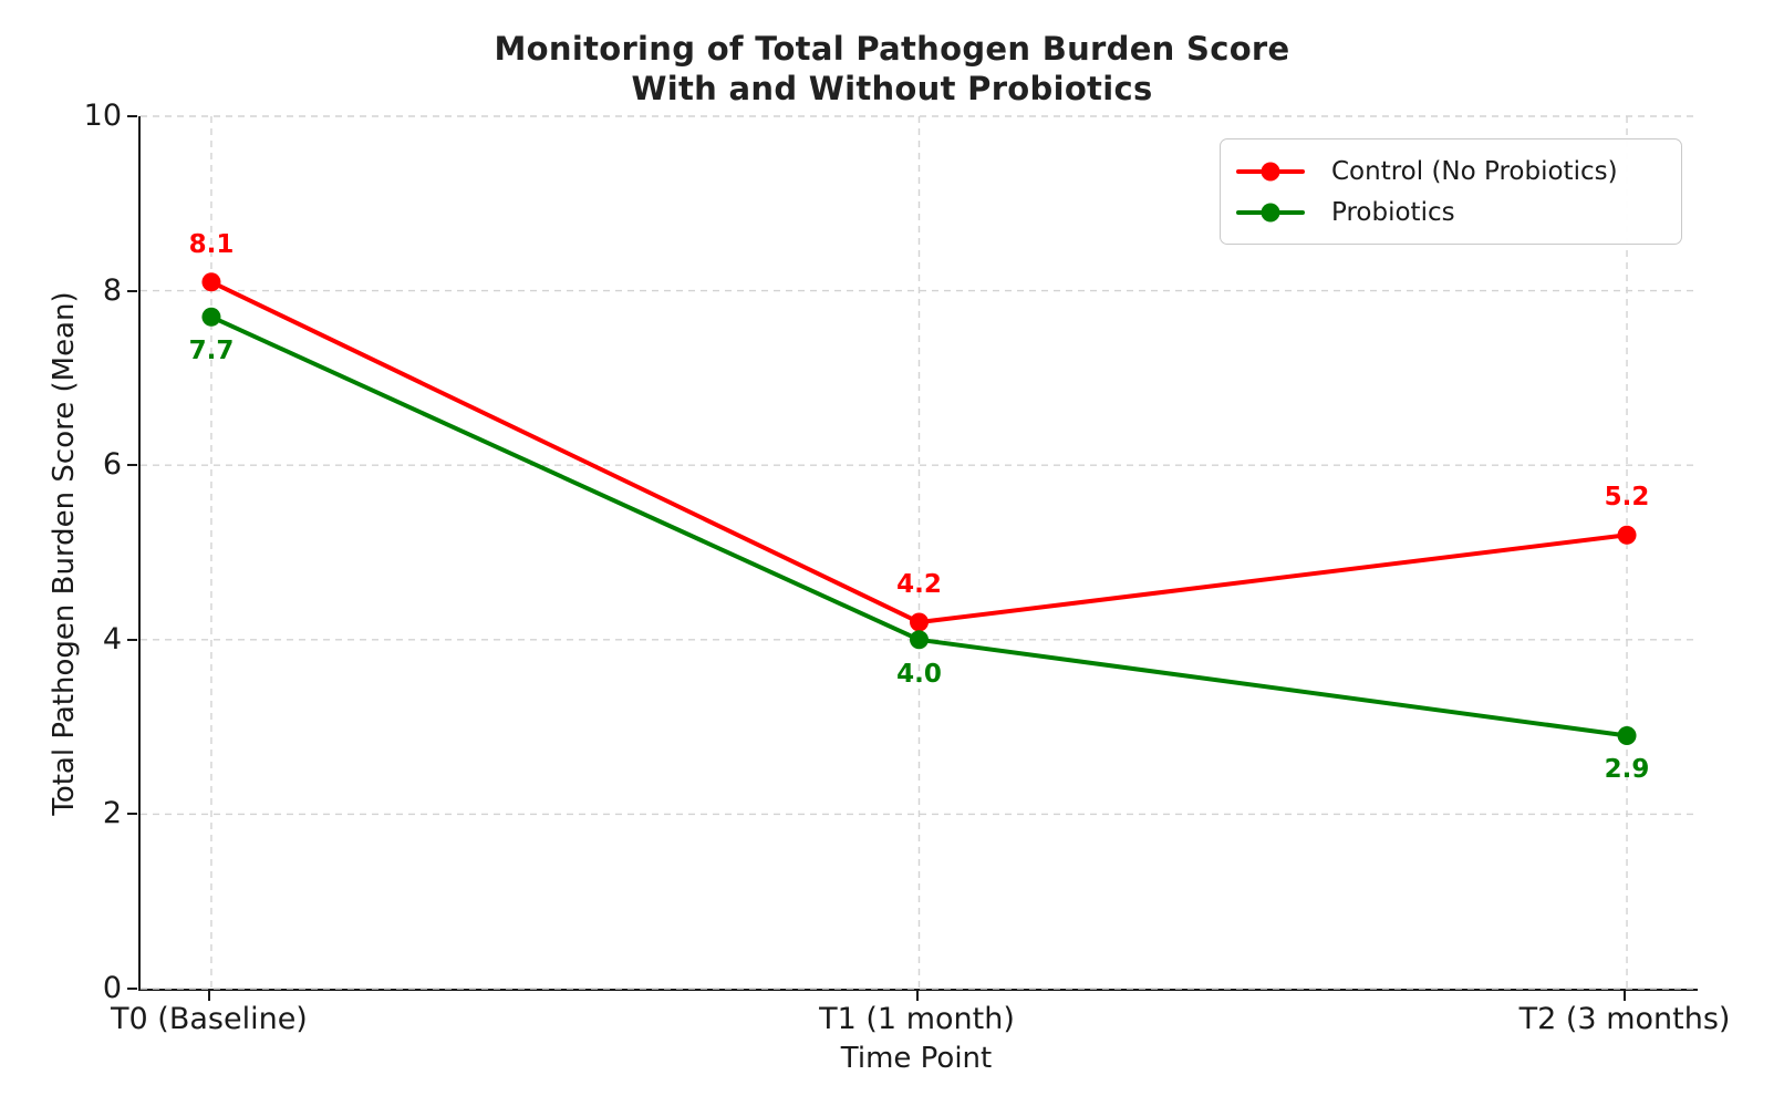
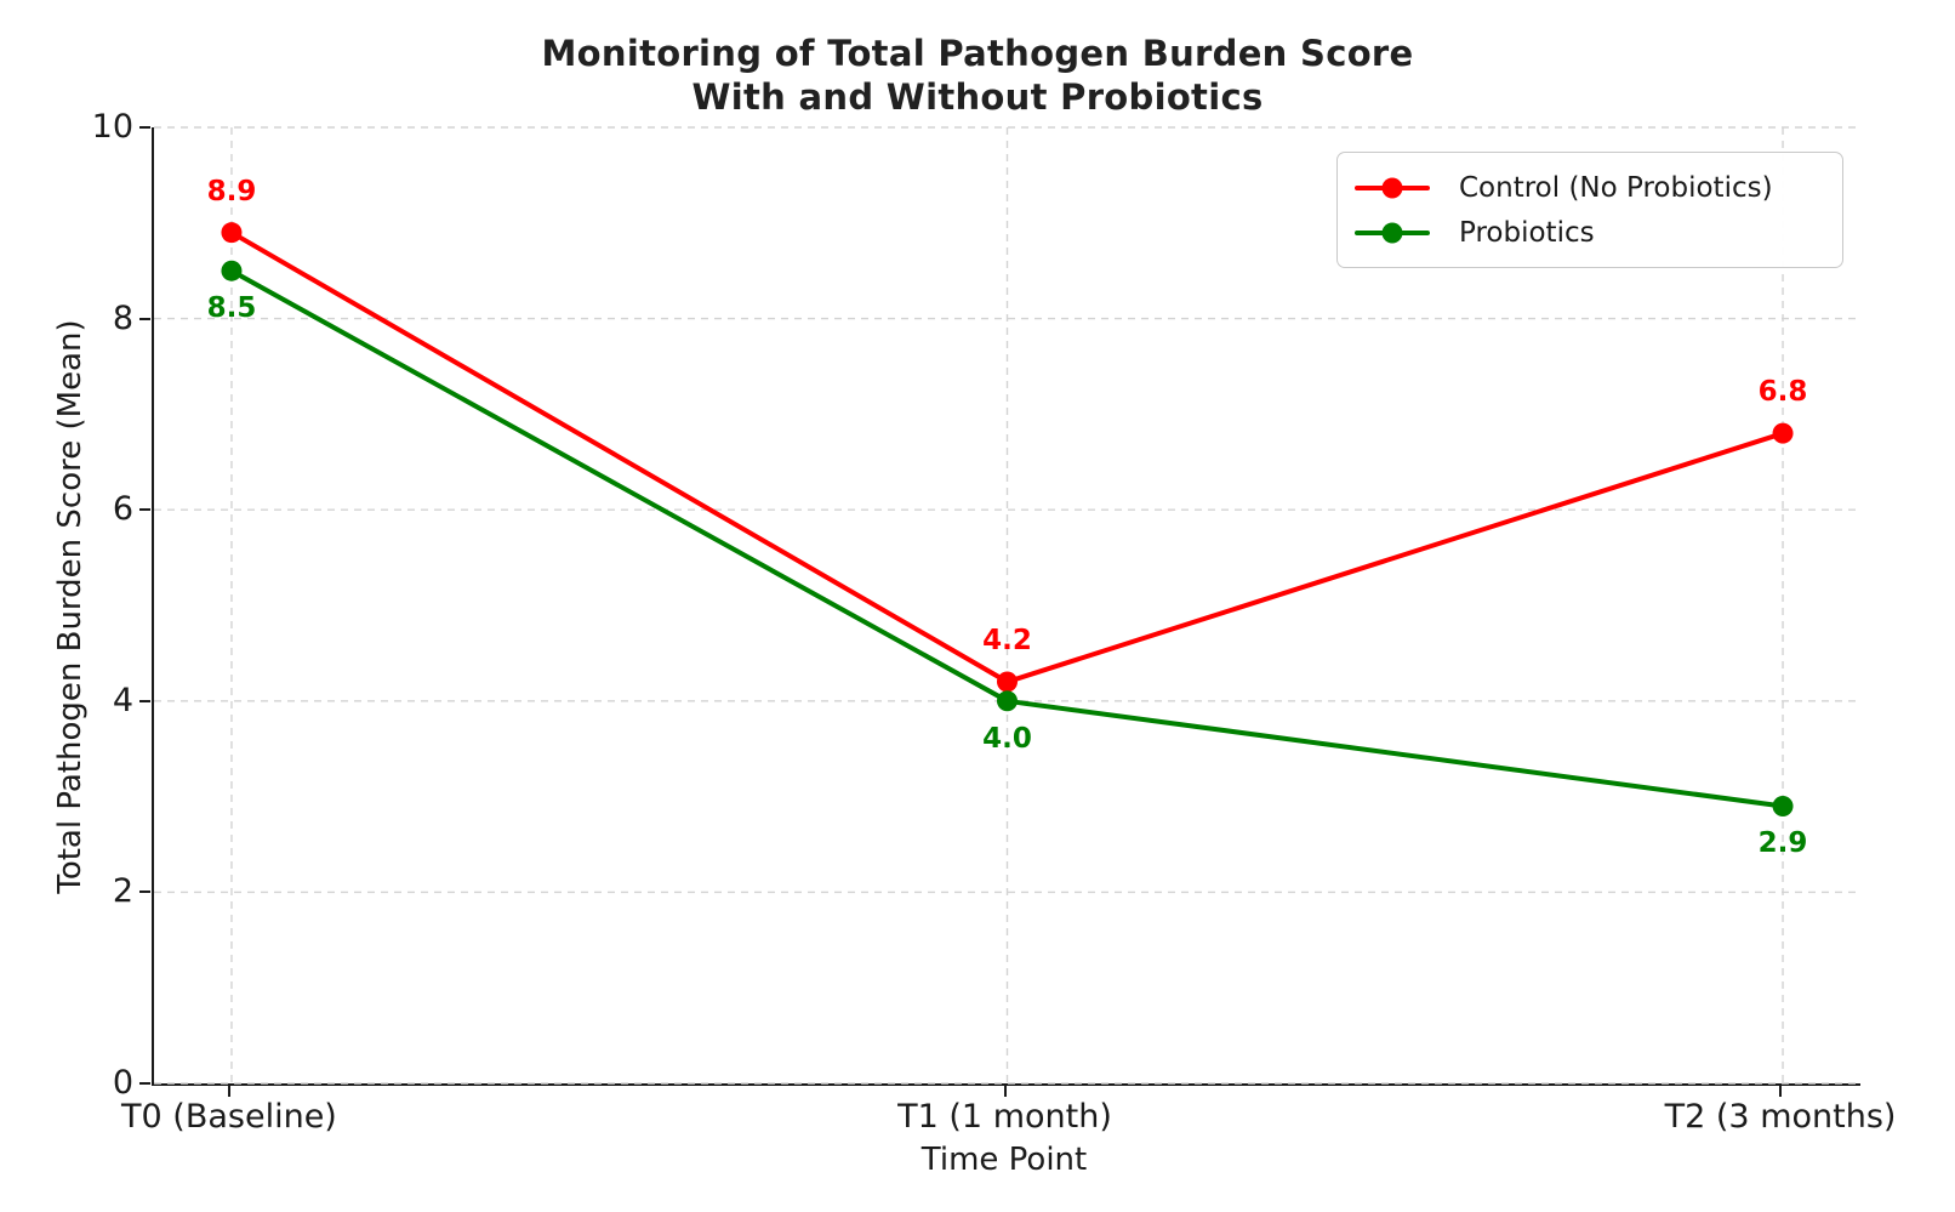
Control (No Probiotics)/T0 (Baseline): 8.1 -> 8.9
Probiotics/T0 (Baseline): 7.7 -> 8.5
Control (No Probiotics)/T2 (3 months): 5.2 -> 6.8
